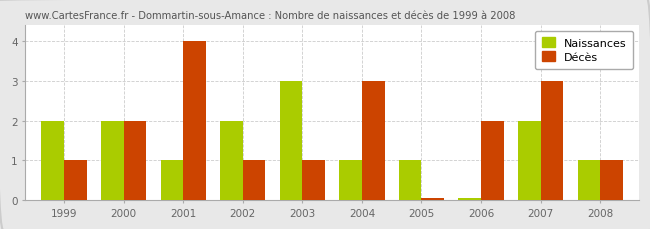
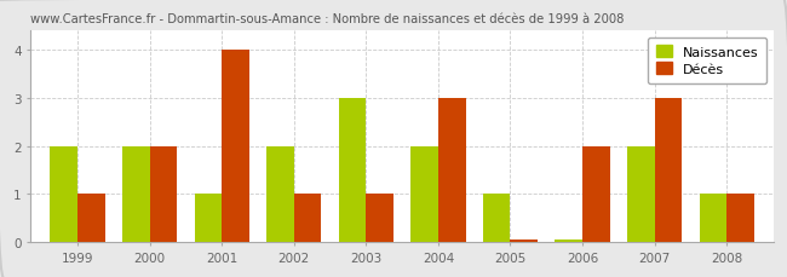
Naissances/2004: 1.00 -> 2.00
